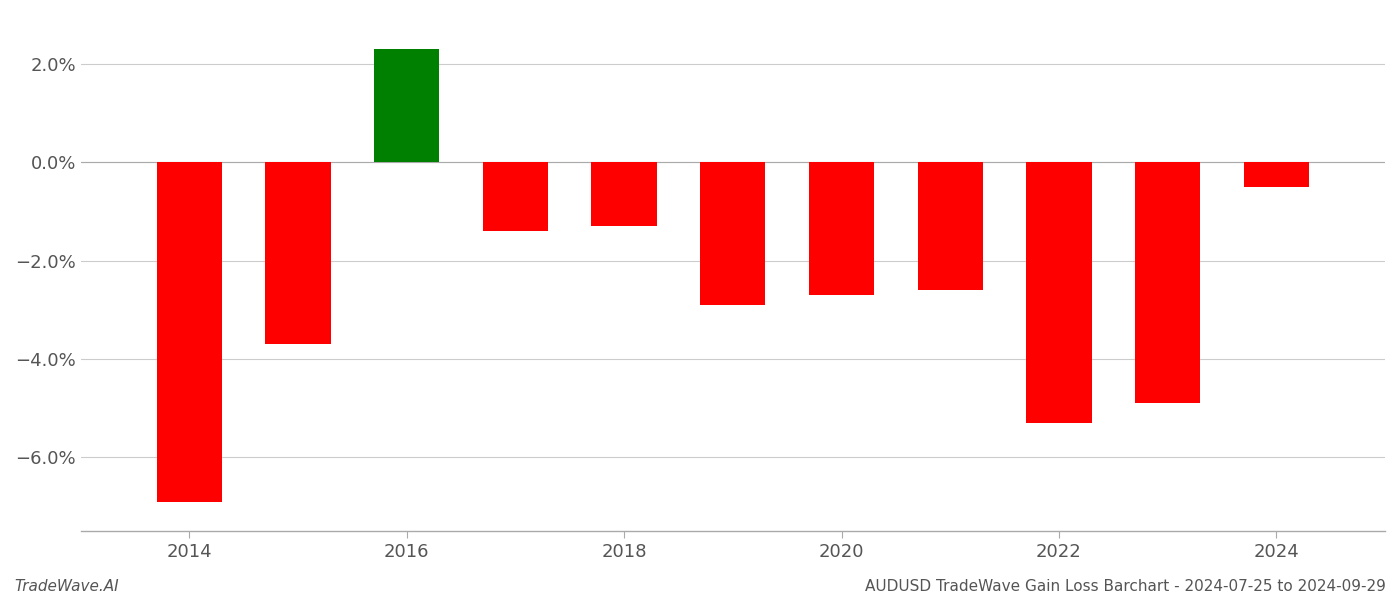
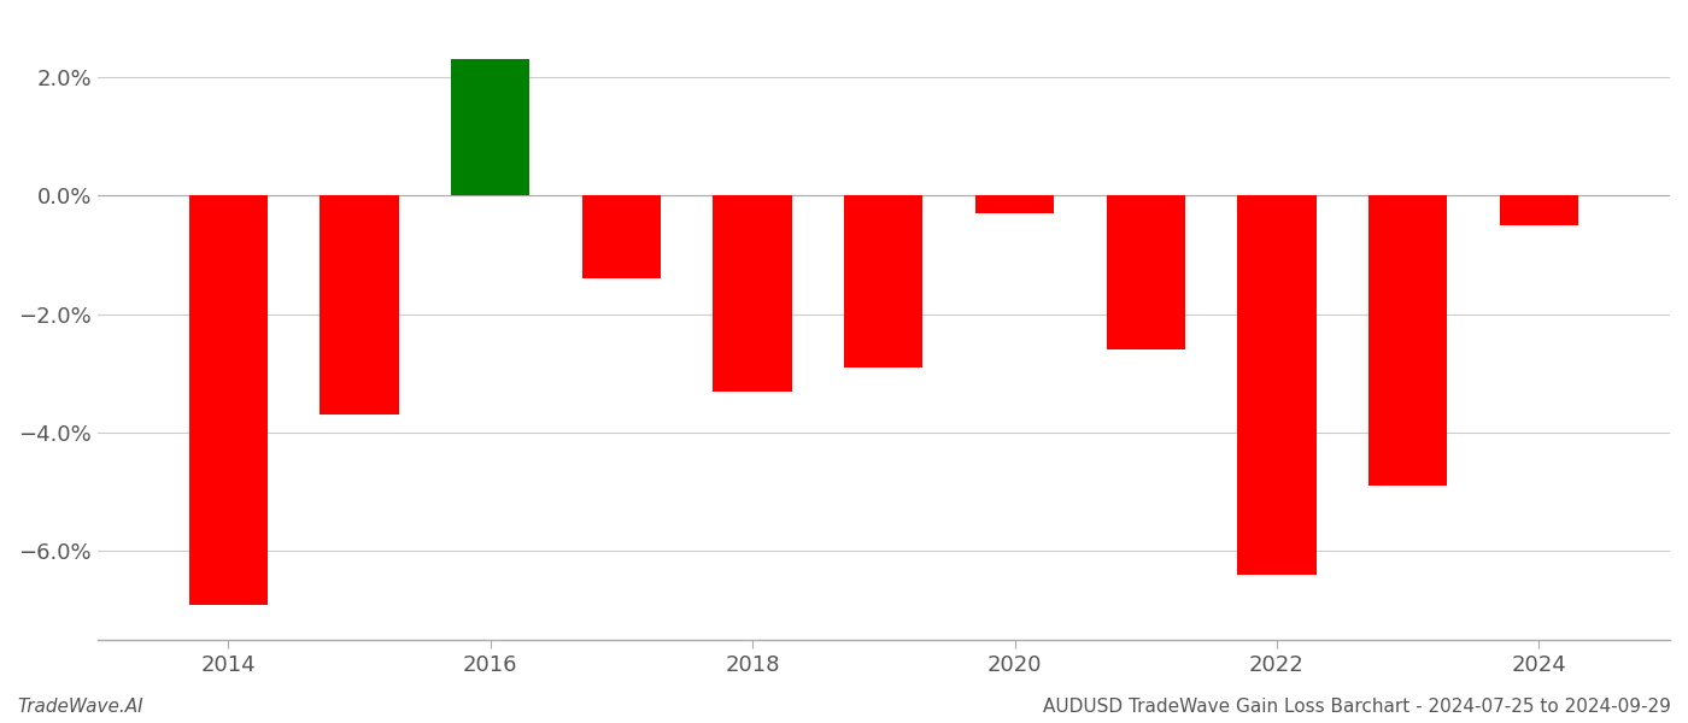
2018: -1.3% -> -3.3%
2020: -2.7% -> -0.3%
2022: -5.3% -> -6.4%
